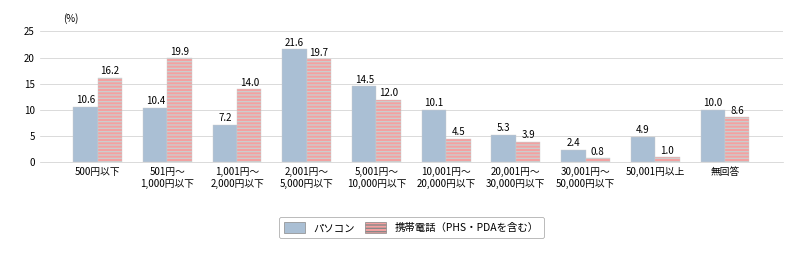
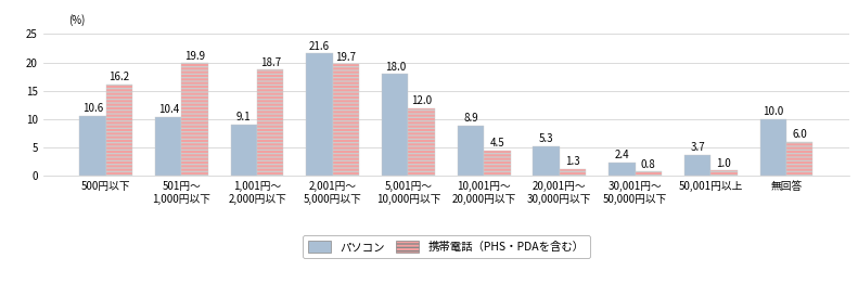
パソコン/1,001円～ 2,000円以下: 7.2 -> 9.1
携帯電話（PHS・PDAを含む）/1,001円～ 2,000円以下: 14.0 -> 18.7
パソコン/5,001円～ 10,000円以下: 14.5 -> 18.0
パソコン/10,001円～ 20,000円以下: 10.1 -> 8.9
携帯電話（PHS・PDAを含む）/20,001円～ 30,000円以下: 3.9 -> 1.3
パソコン/50,001円以上: 4.9 -> 3.7
携帯電話（PHS・PDAを含む）/無回答: 8.6 -> 6.0
